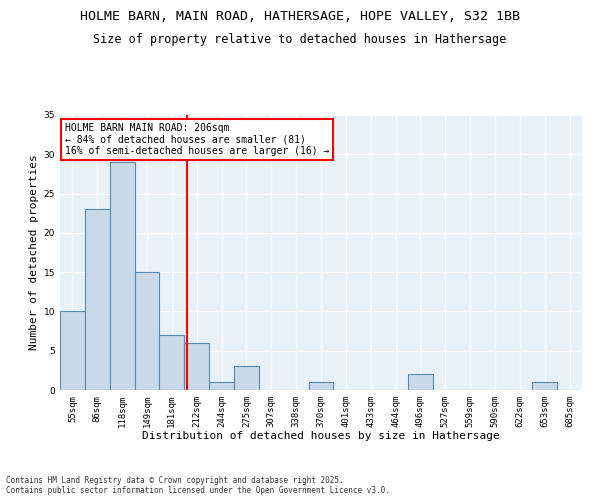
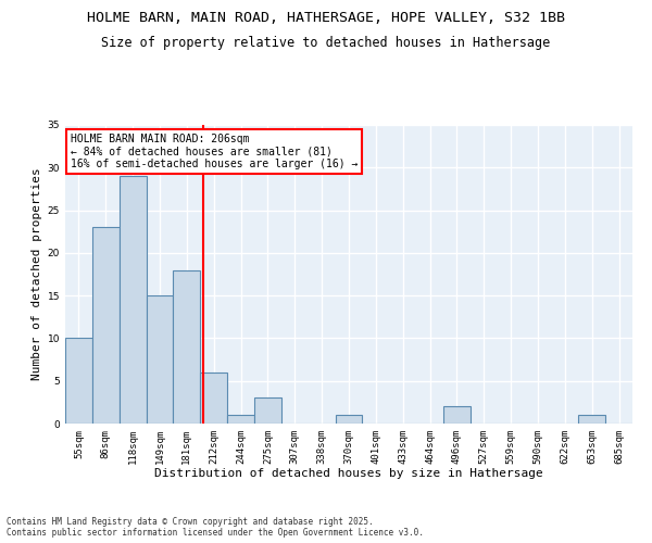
181sqm: 7 -> 18
